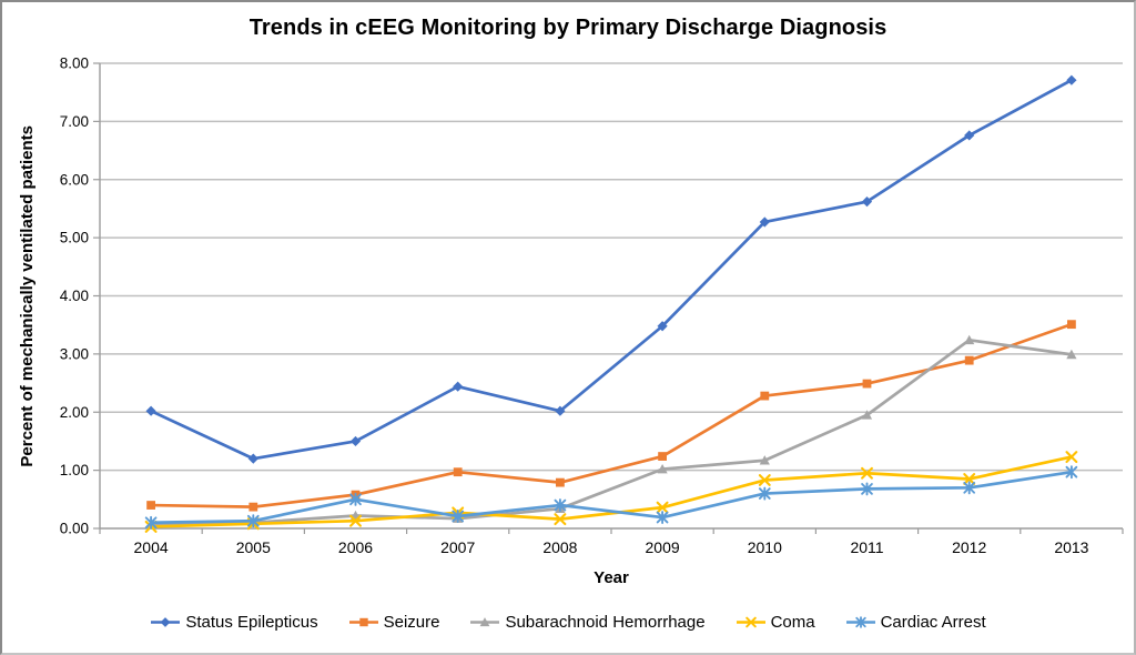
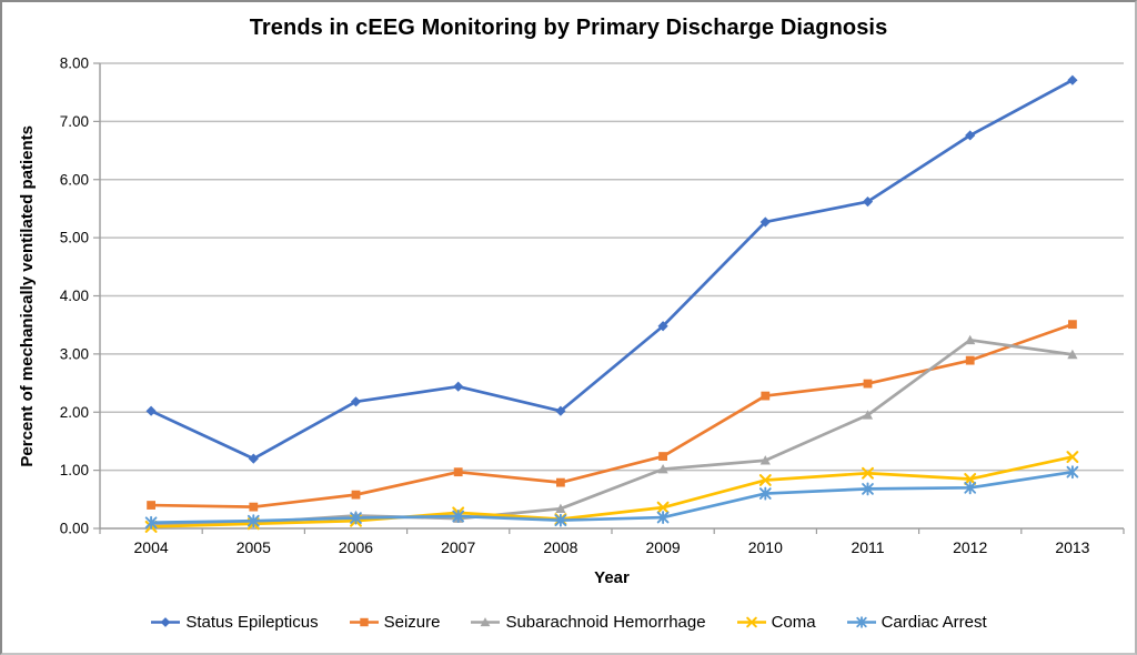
Status Epilepticus/2006: 1.5 -> 2.2
Cardiac Arrest/2006: 0.5 -> 0.2
Cardiac Arrest/2008: 0.4 -> 0.1
